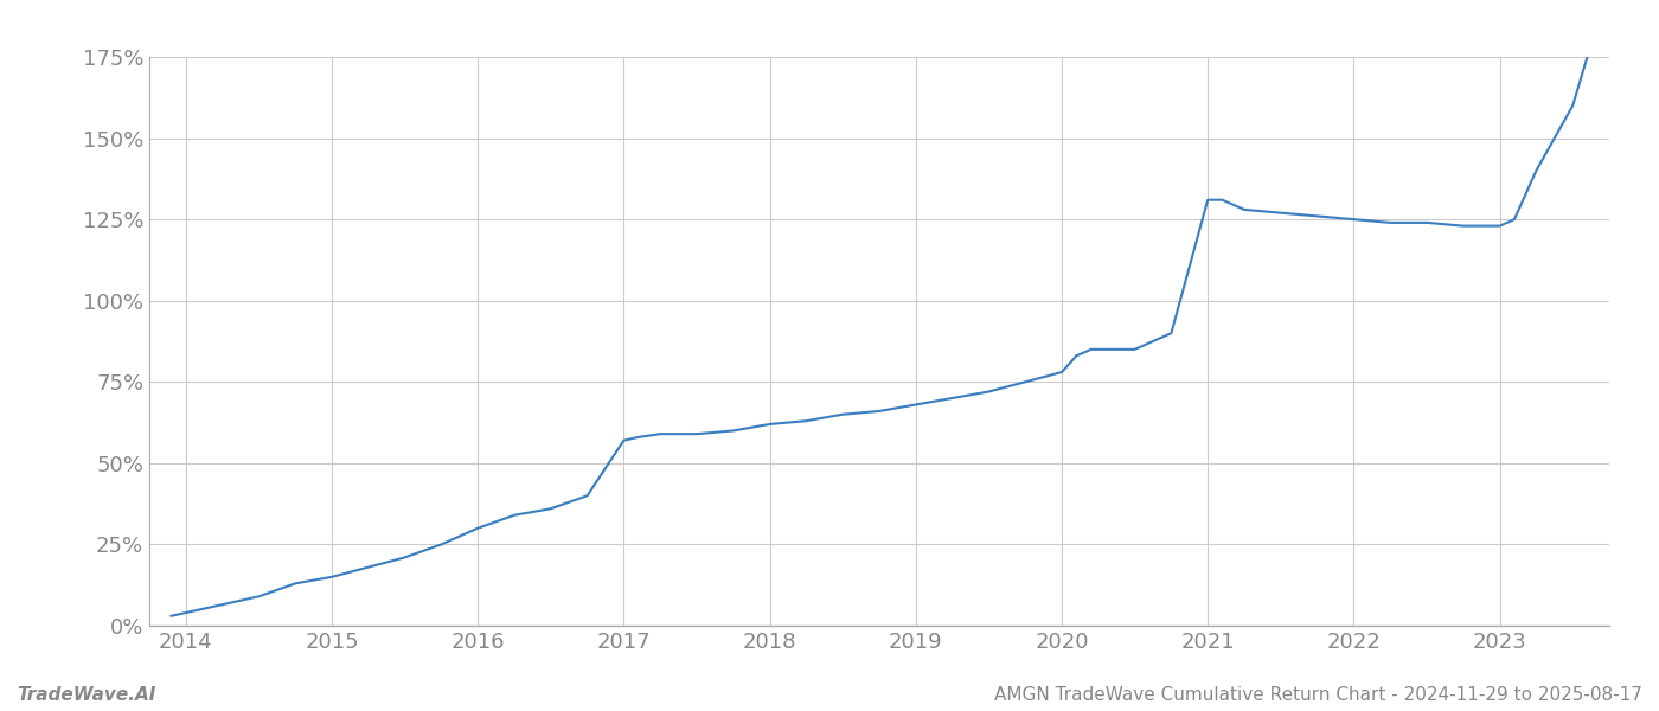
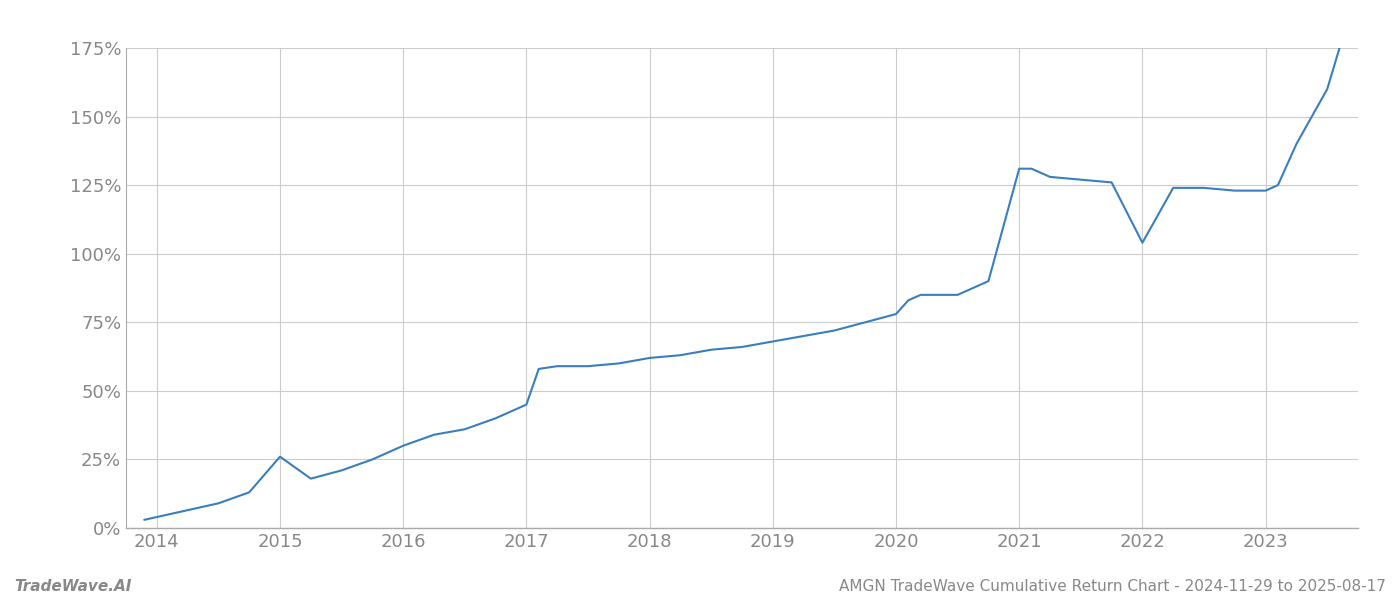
2015: 15% -> 26%
2017: 57% -> 45%
2022: 125% -> 104%
